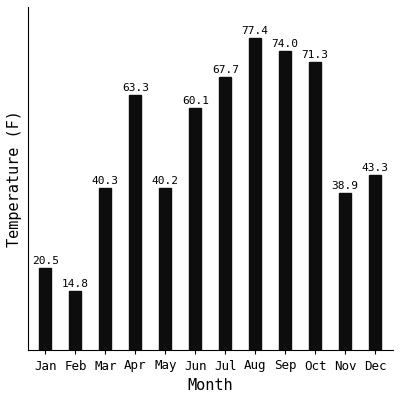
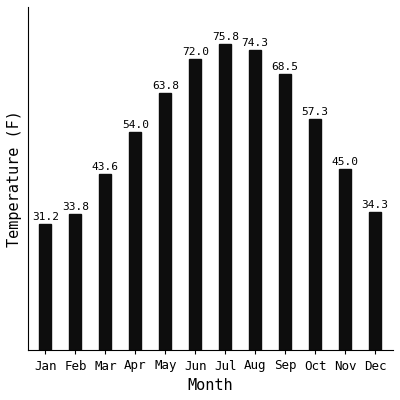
Jan: 20.5 -> 31.2
Feb: 14.8 -> 33.8
Mar: 40.3 -> 43.6
Apr: 63.3 -> 54.0
May: 40.2 -> 63.8
Jun: 60.1 -> 72.0
Jul: 67.7 -> 75.8
Aug: 77.4 -> 74.3
Sep: 74.0 -> 68.5
Oct: 71.3 -> 57.3
Nov: 38.9 -> 45.0
Dec: 43.3 -> 34.3
